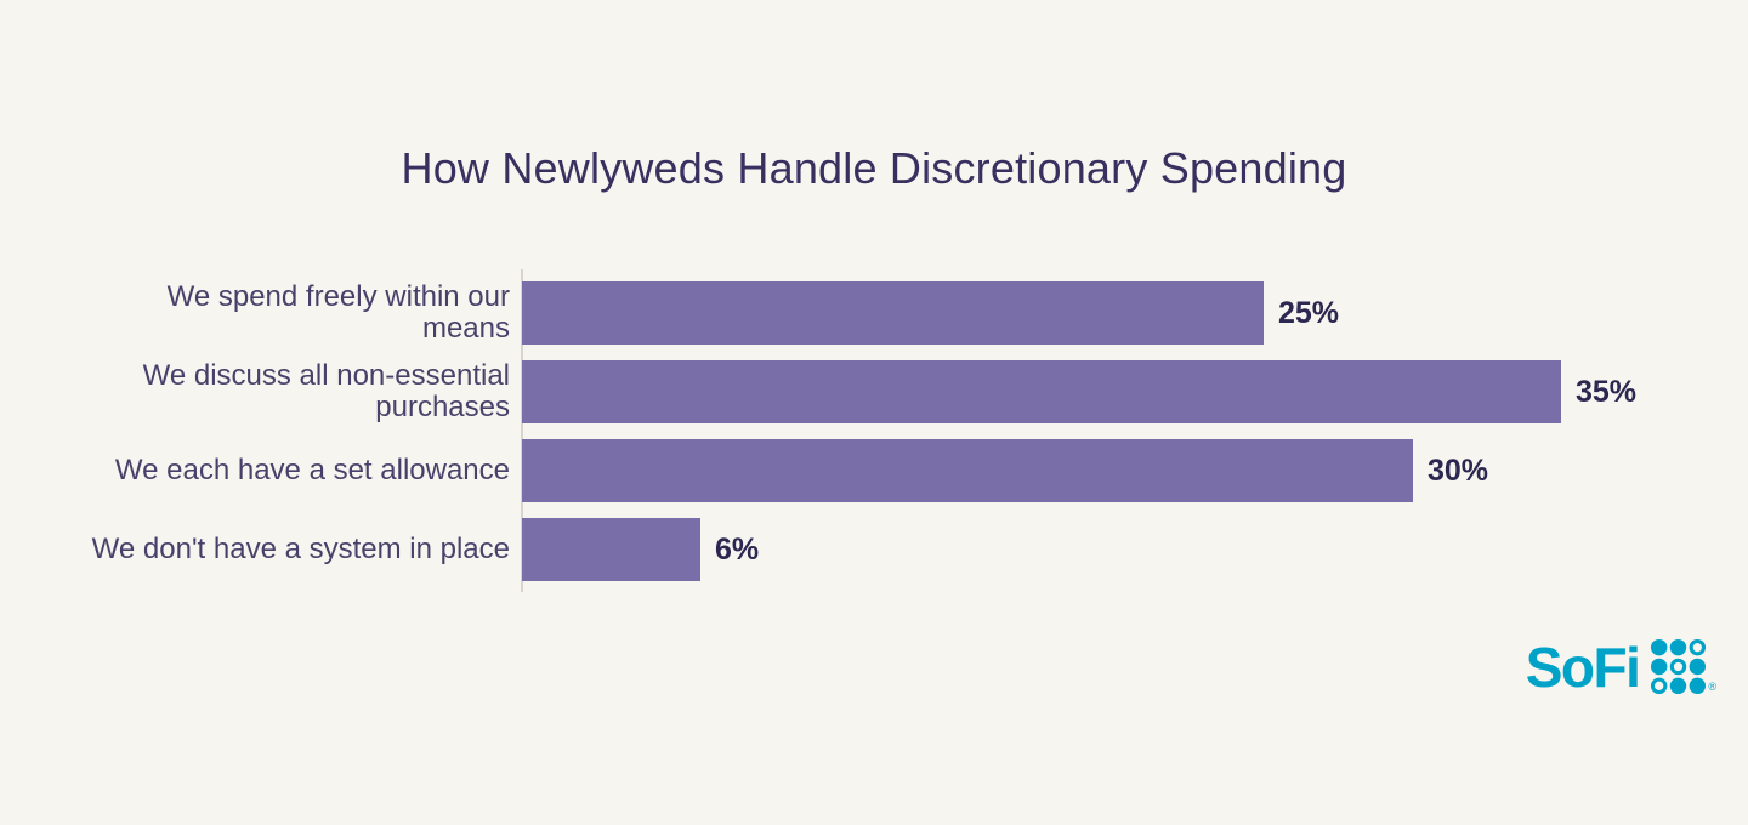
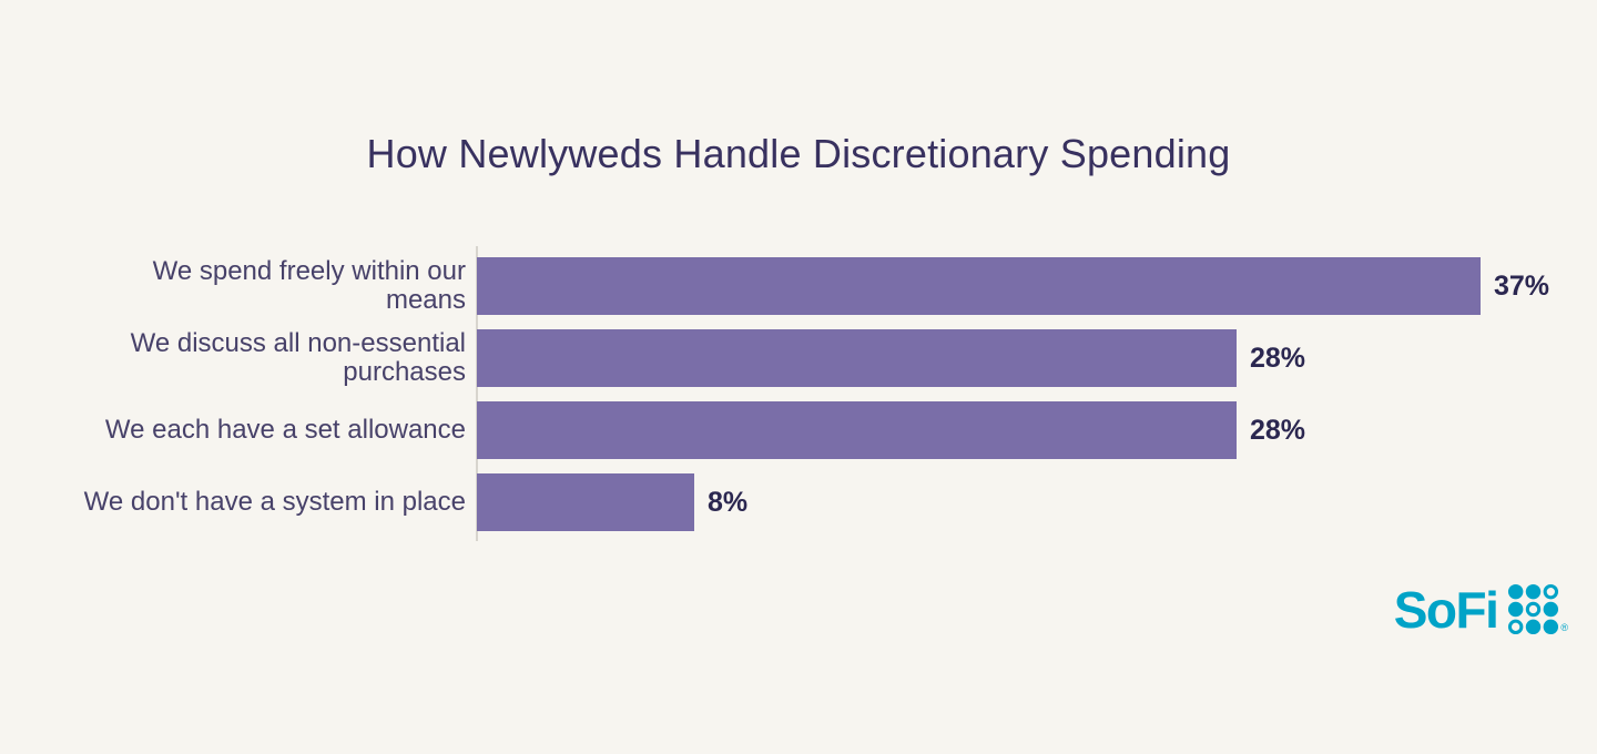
We spend freely within our means: 25% -> 37%
We discuss all non-essential purchases: 35% -> 28%
We each have a set allowance: 30% -> 28%
We don't have a system in place: 6% -> 8%
